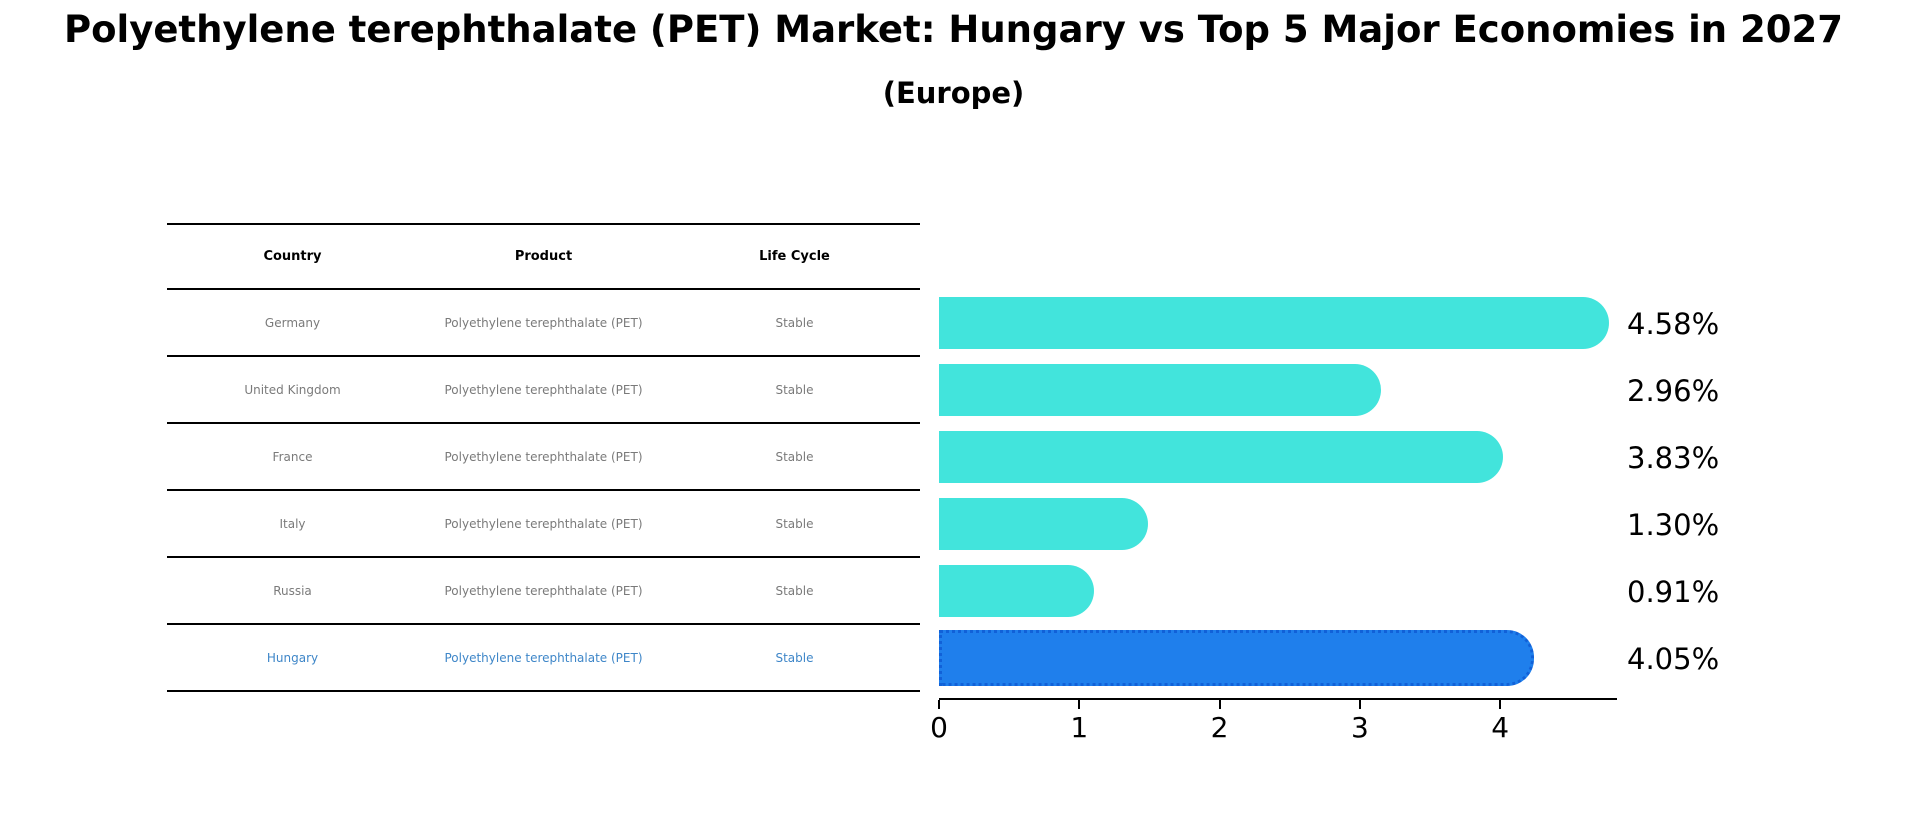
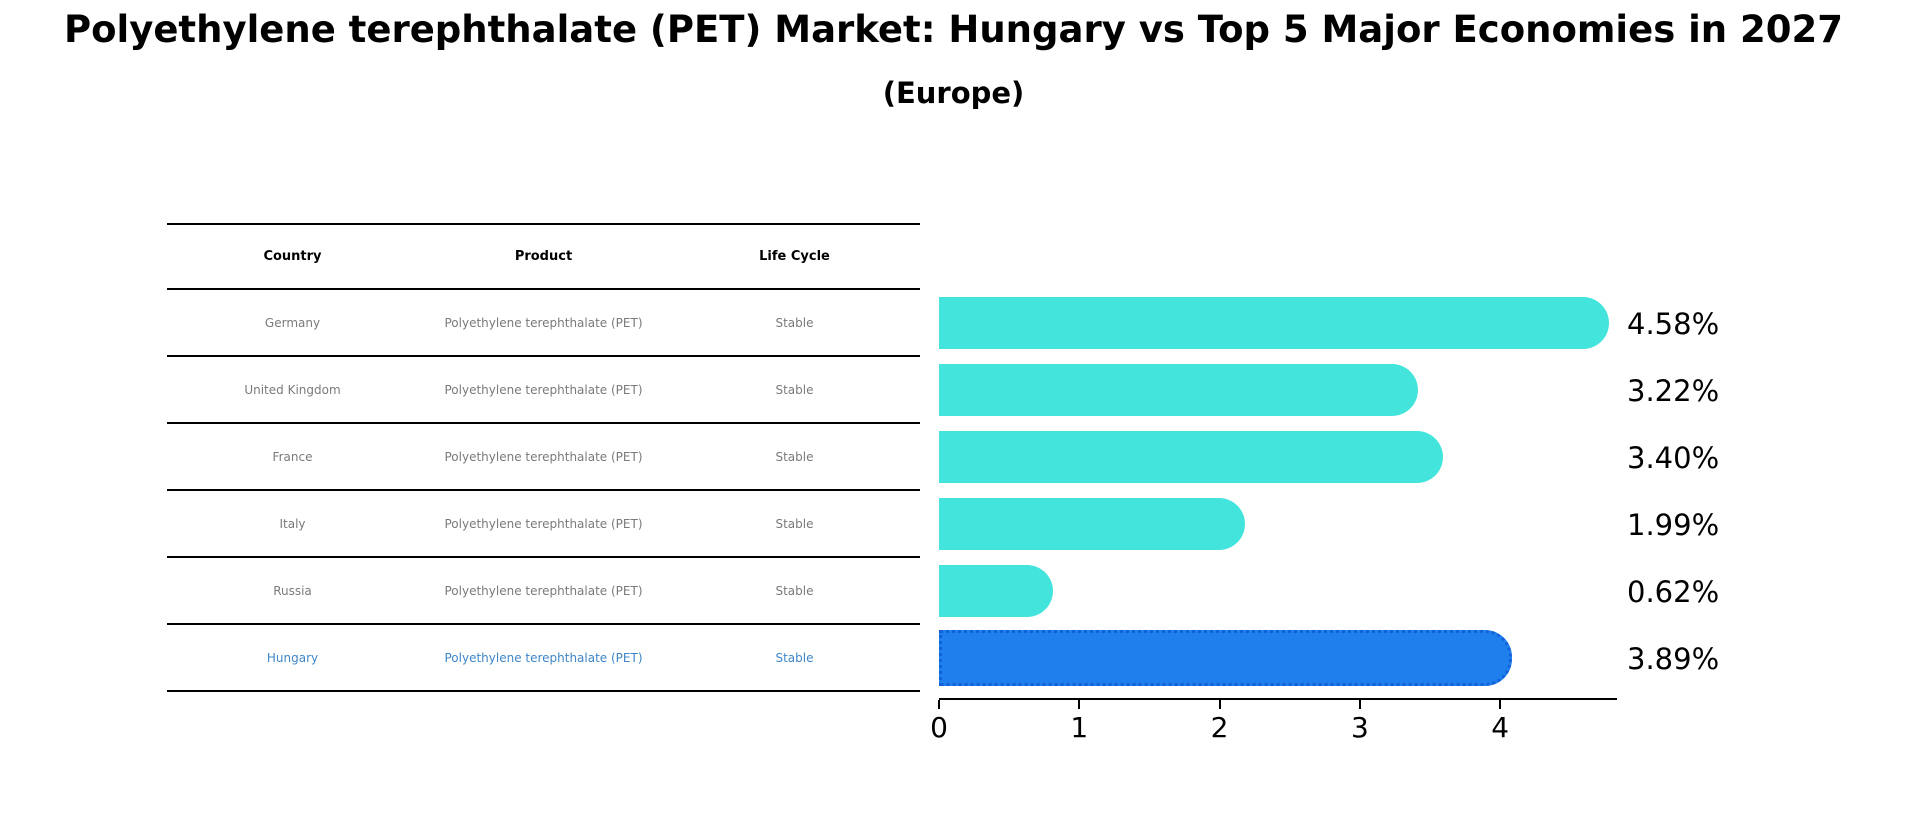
United Kingdom: 2.96% -> 3.22%
France: 3.83% -> 3.40%
Italy: 1.30% -> 1.99%
Russia: 0.91% -> 0.62%
Hungary: 4.05% -> 3.89%
